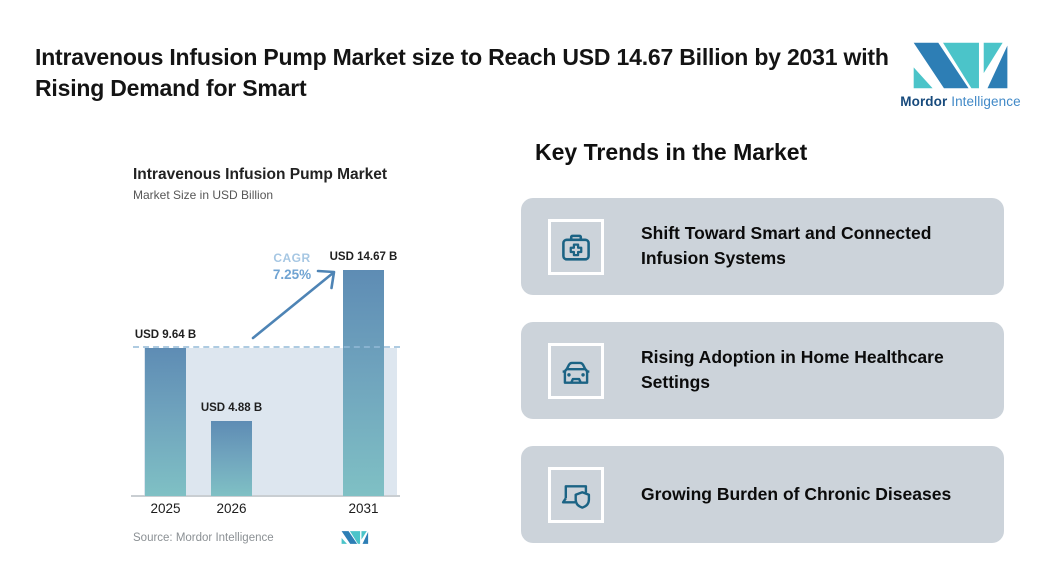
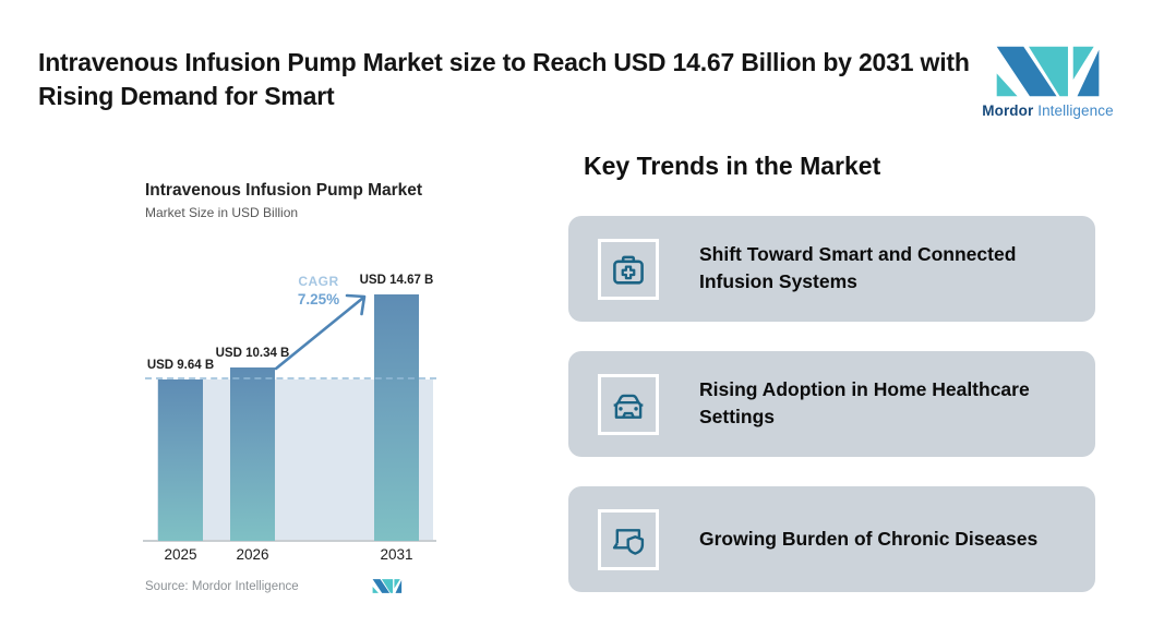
2026: 4.88 -> 10.34
